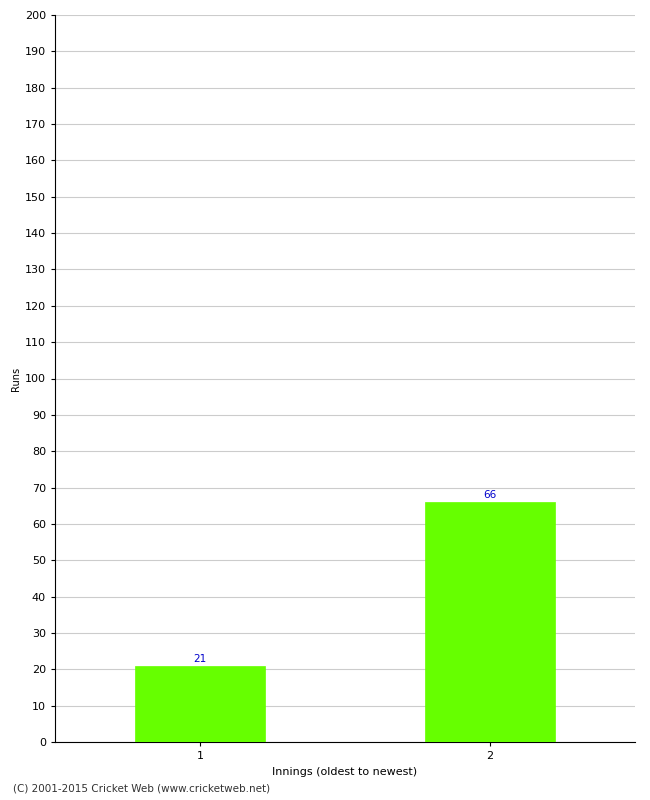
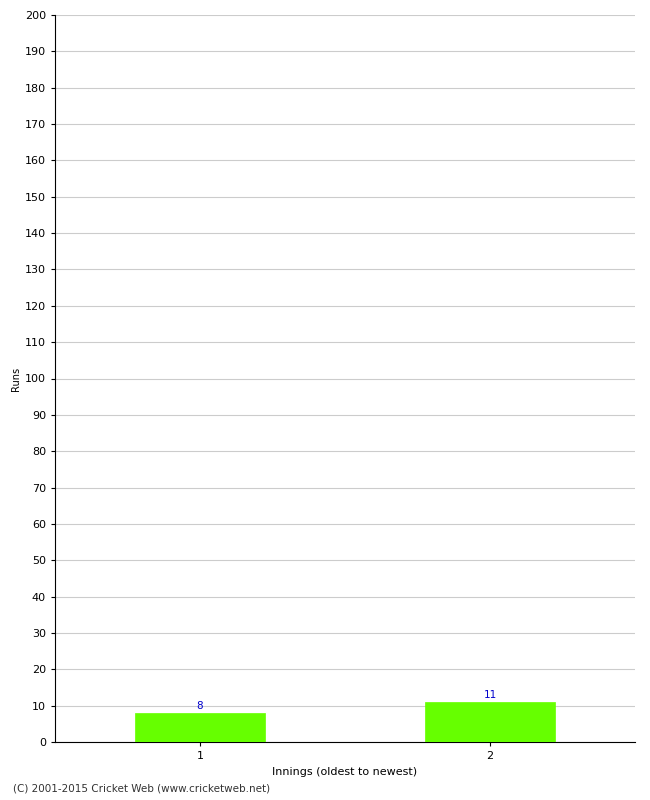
1: 21 -> 8
2: 66 -> 11
